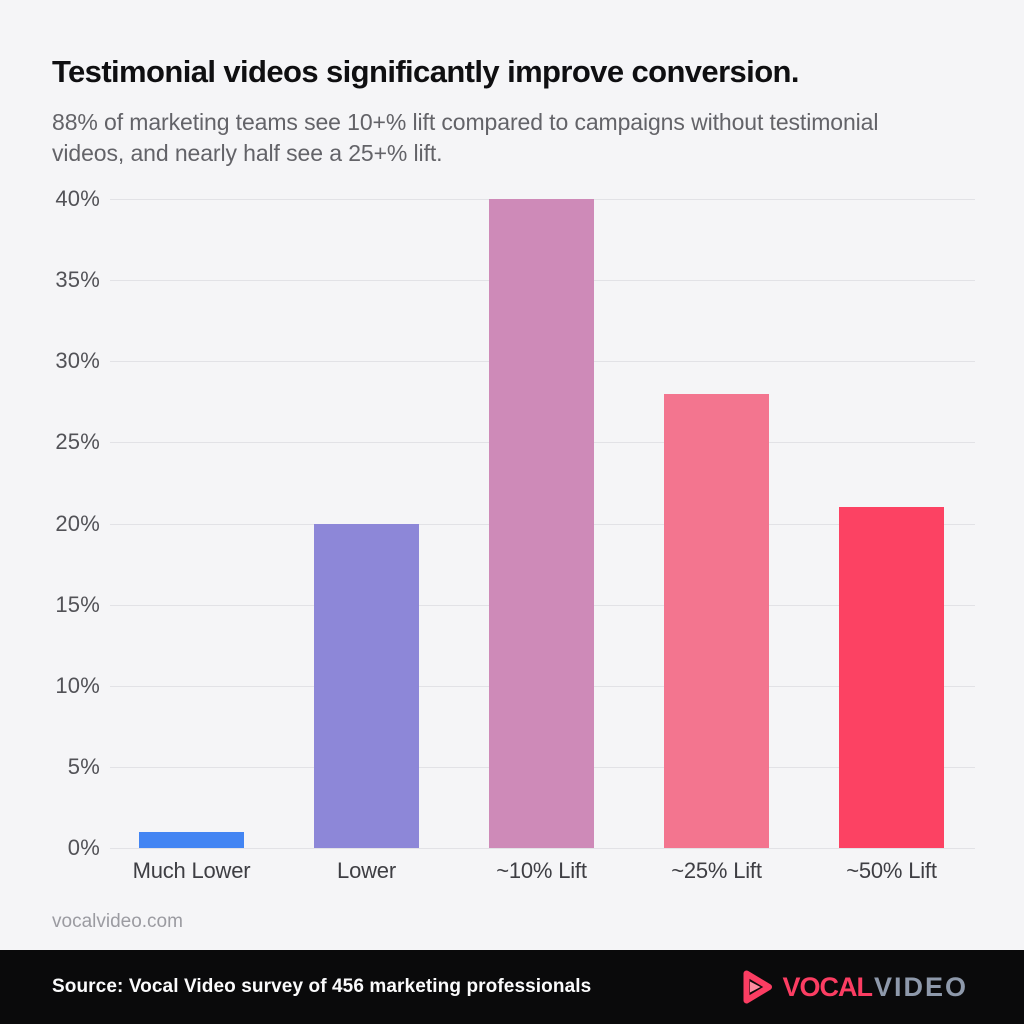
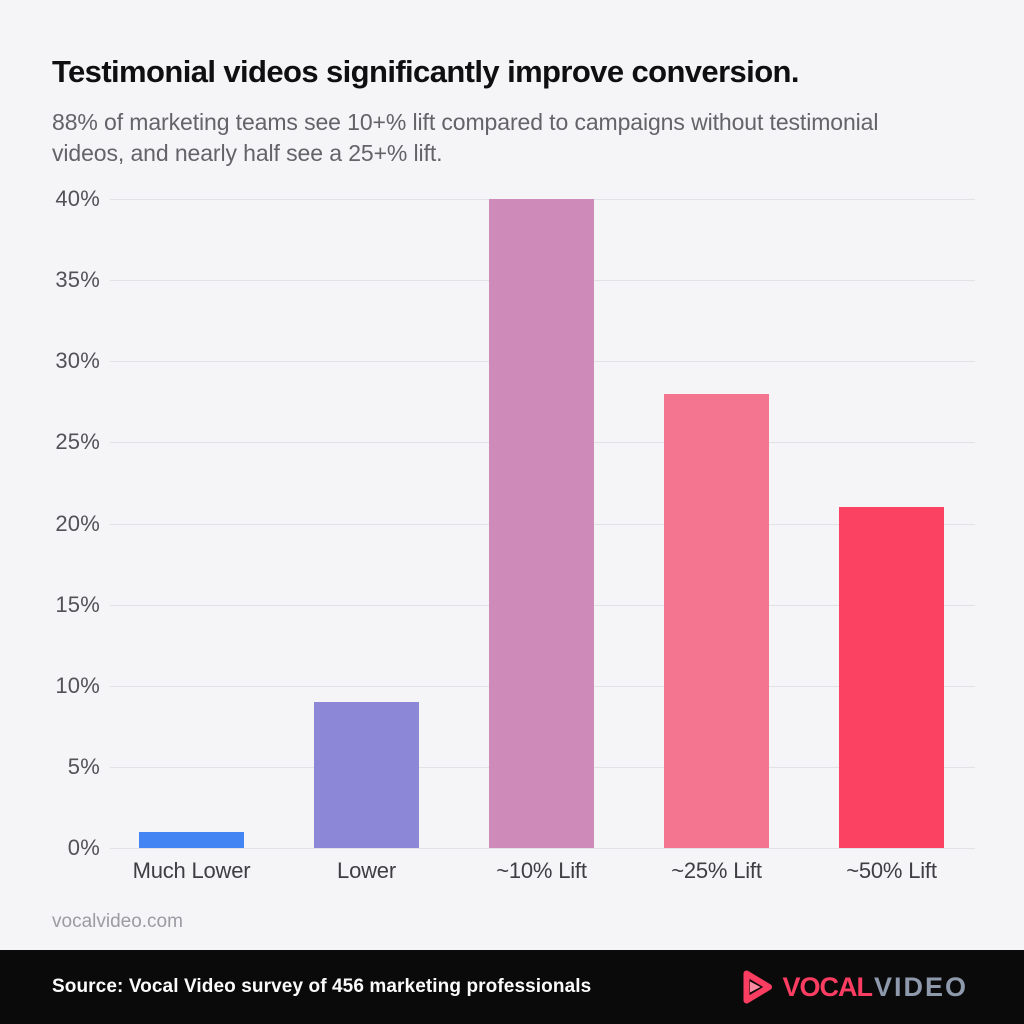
Lower: 20% -> 9%
